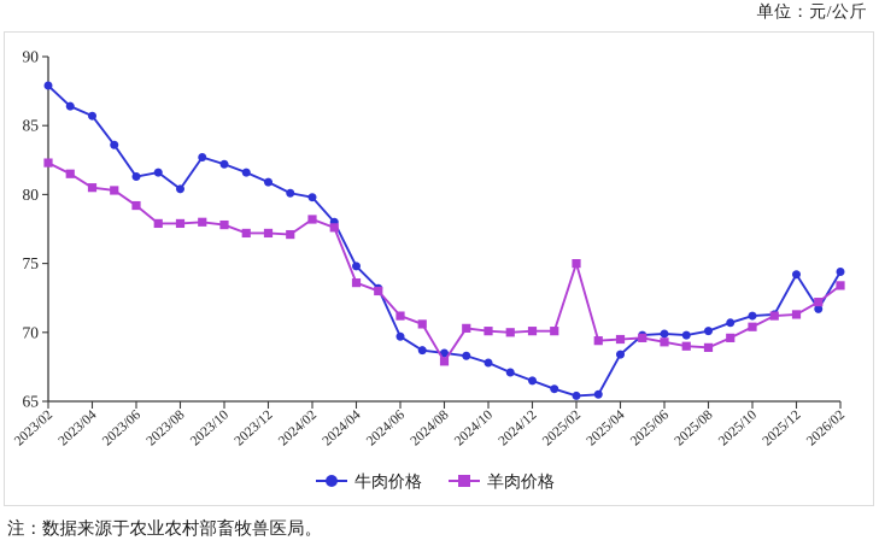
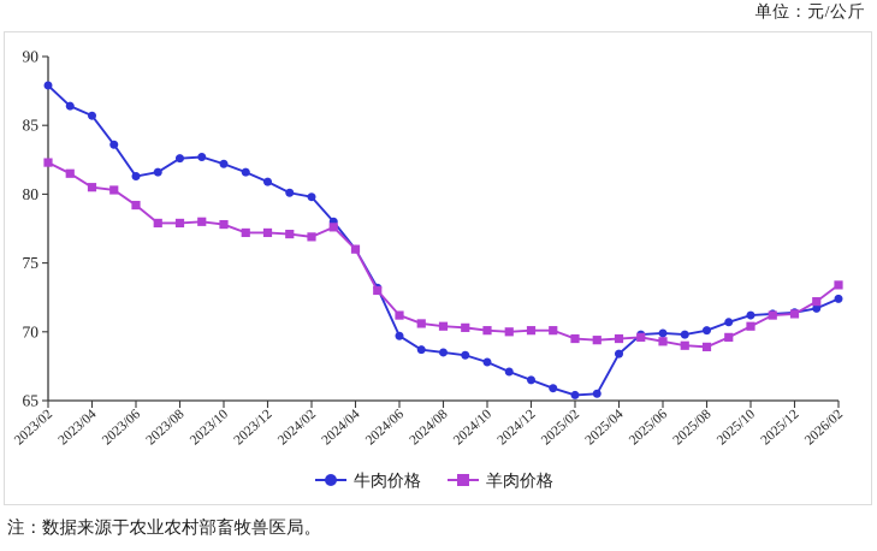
牛肉价格/2023/08: 80.4 -> 82.6
羊肉价格/2024/02: 78.2 -> 76.9
牛肉价格/2024/04: 74.8 -> 76.0
羊肉价格/2024/04: 73.6 -> 76.0
羊肉价格/2024/08: 67.9 -> 70.4
羊肉价格/2025/02: 75.0 -> 69.5
牛肉价格/2025/12: 74.2 -> 71.4
牛肉价格/2026/02: 74.4 -> 72.4
